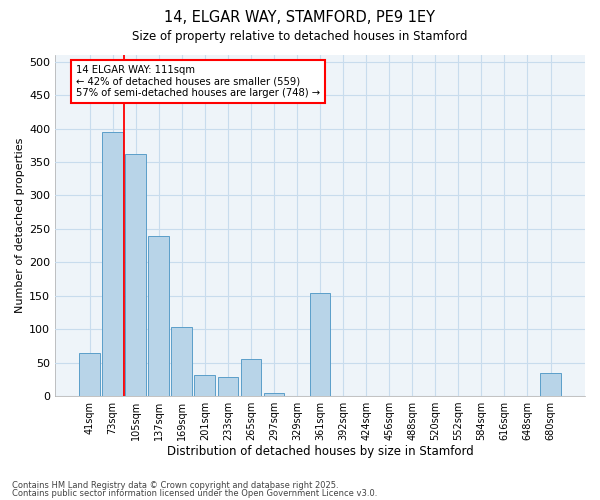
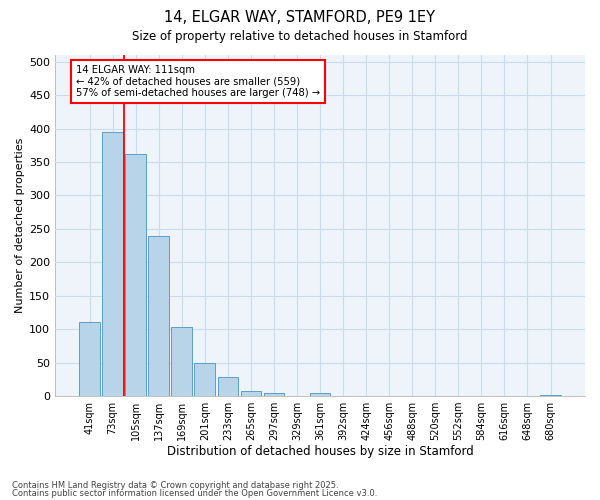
41sqm: 64 -> 110
201sqm: 32 -> 50
265sqm: 56 -> 8
361sqm: 154 -> 5
680sqm: 34 -> 2
